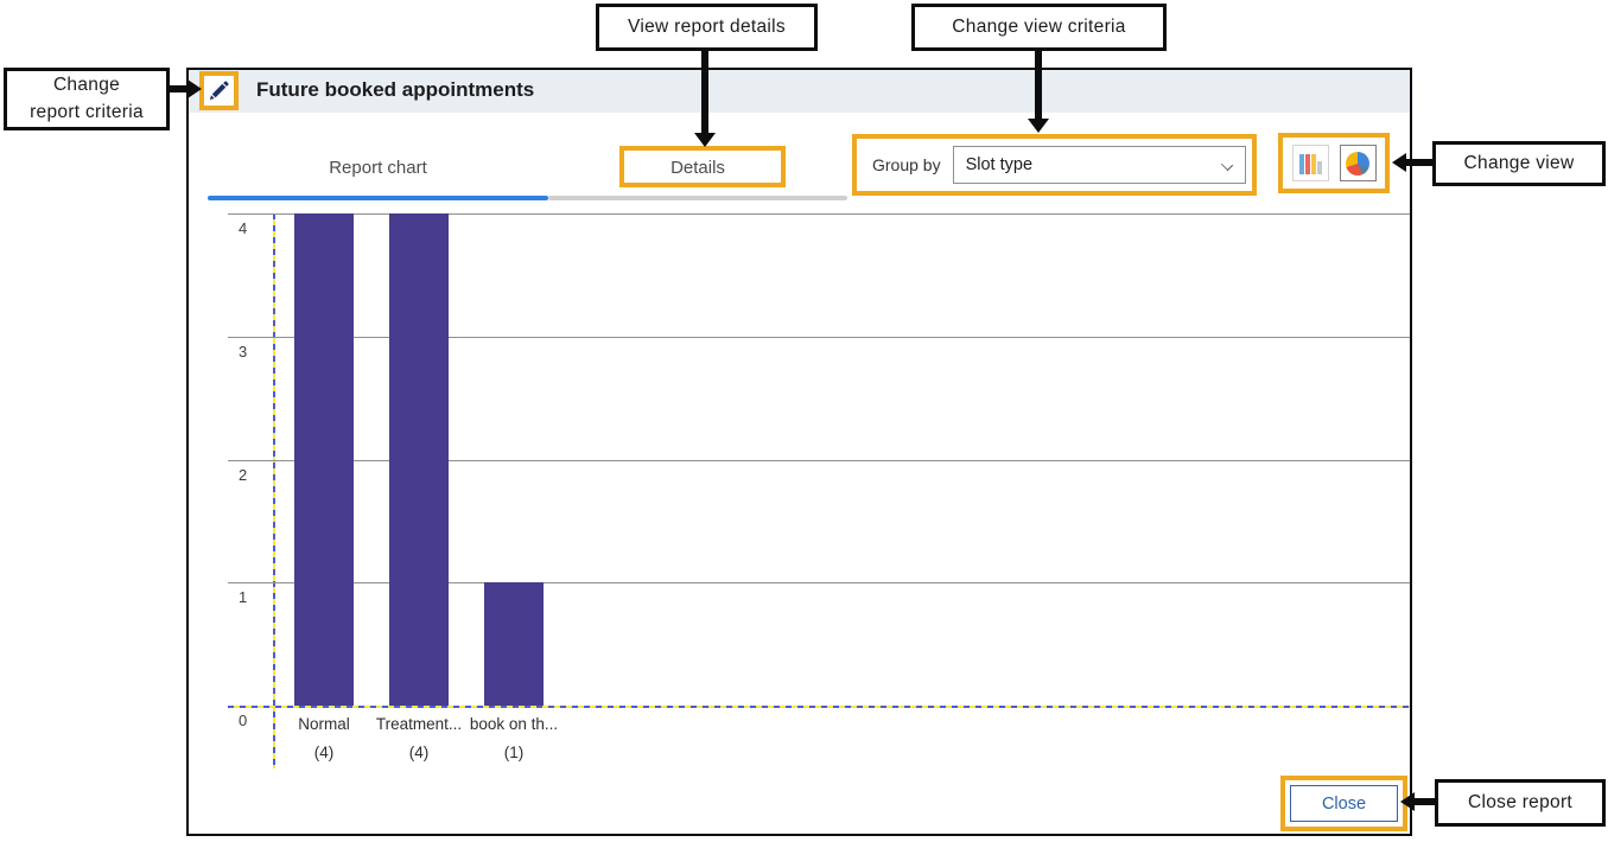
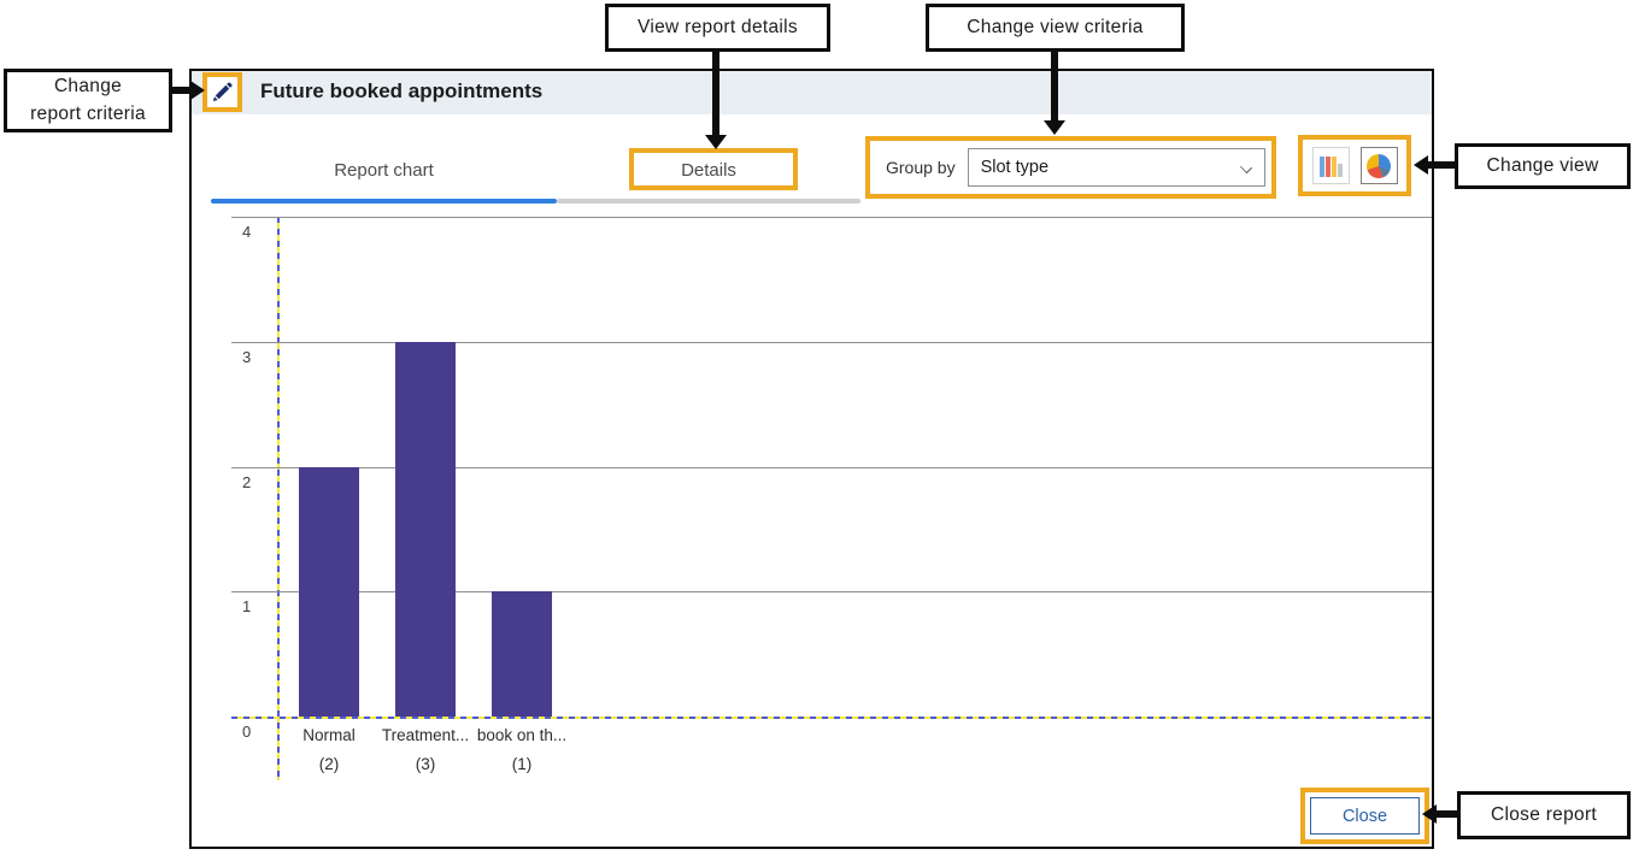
Normal: 4 -> 2
Treatment...: 4 -> 3
